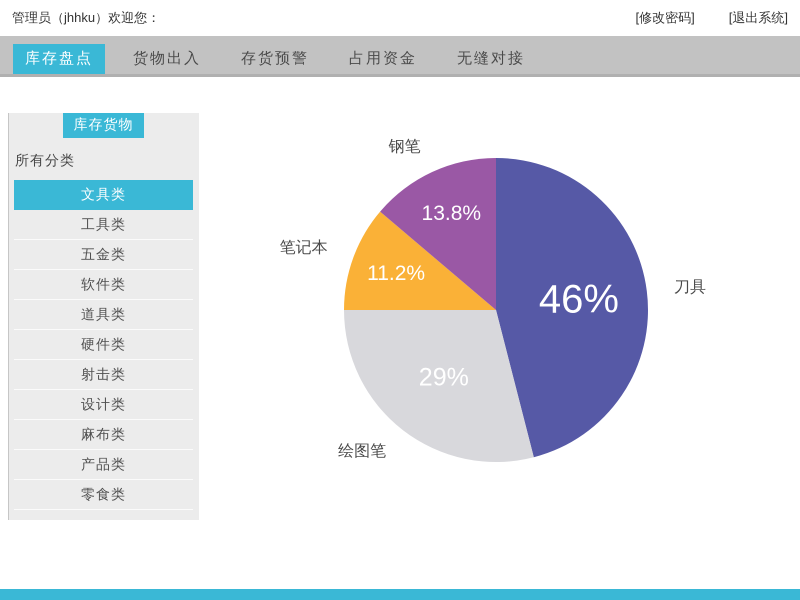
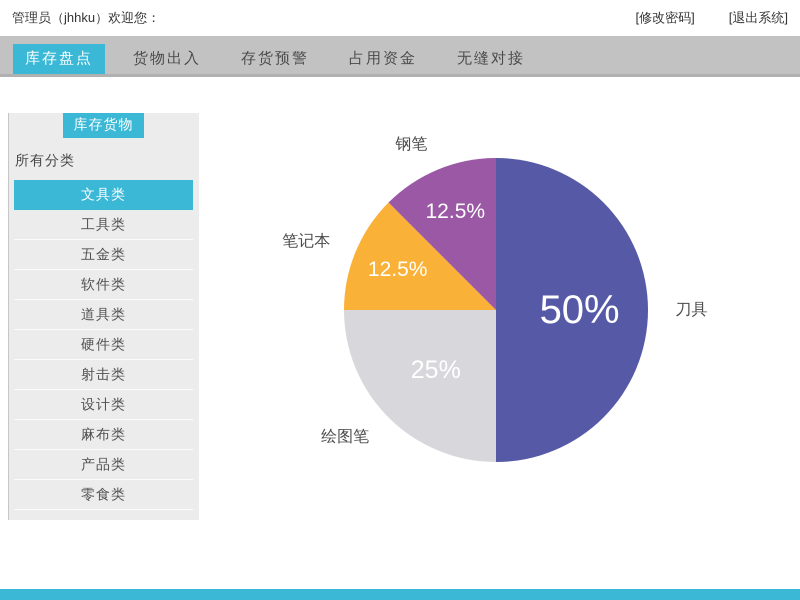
刀具: 46% -> 50%
绘图笔: 29% -> 25%
笔记本: 11.2% -> 12.5%
钢笔: 13.8% -> 12.5%
